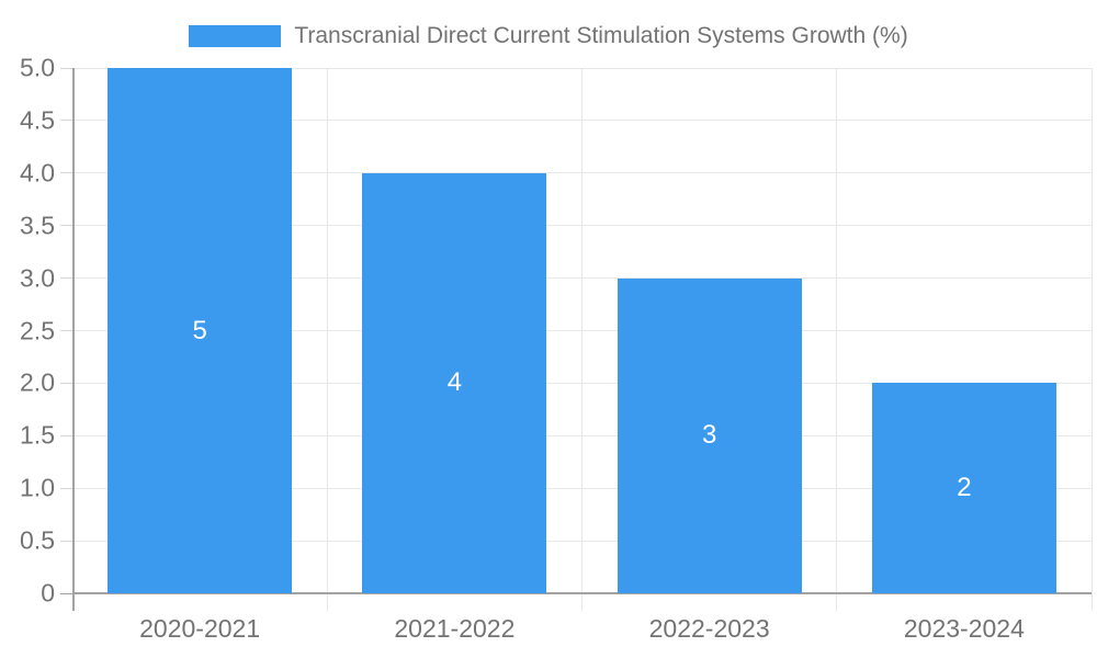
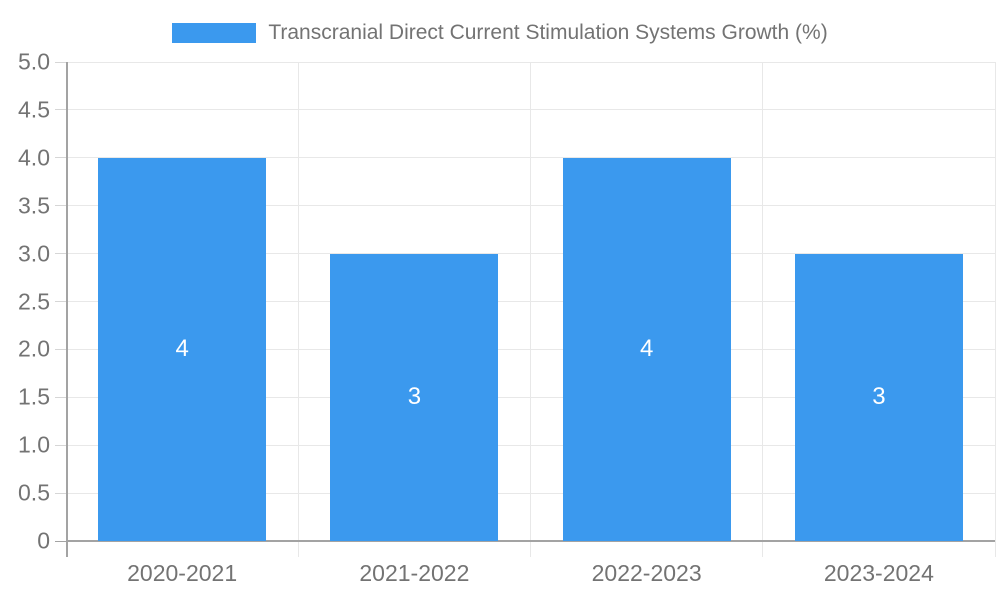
2020-2021: 5 -> 4
2021-2022: 4 -> 3
2022-2023: 3 -> 4
2023-2024: 2 -> 3
